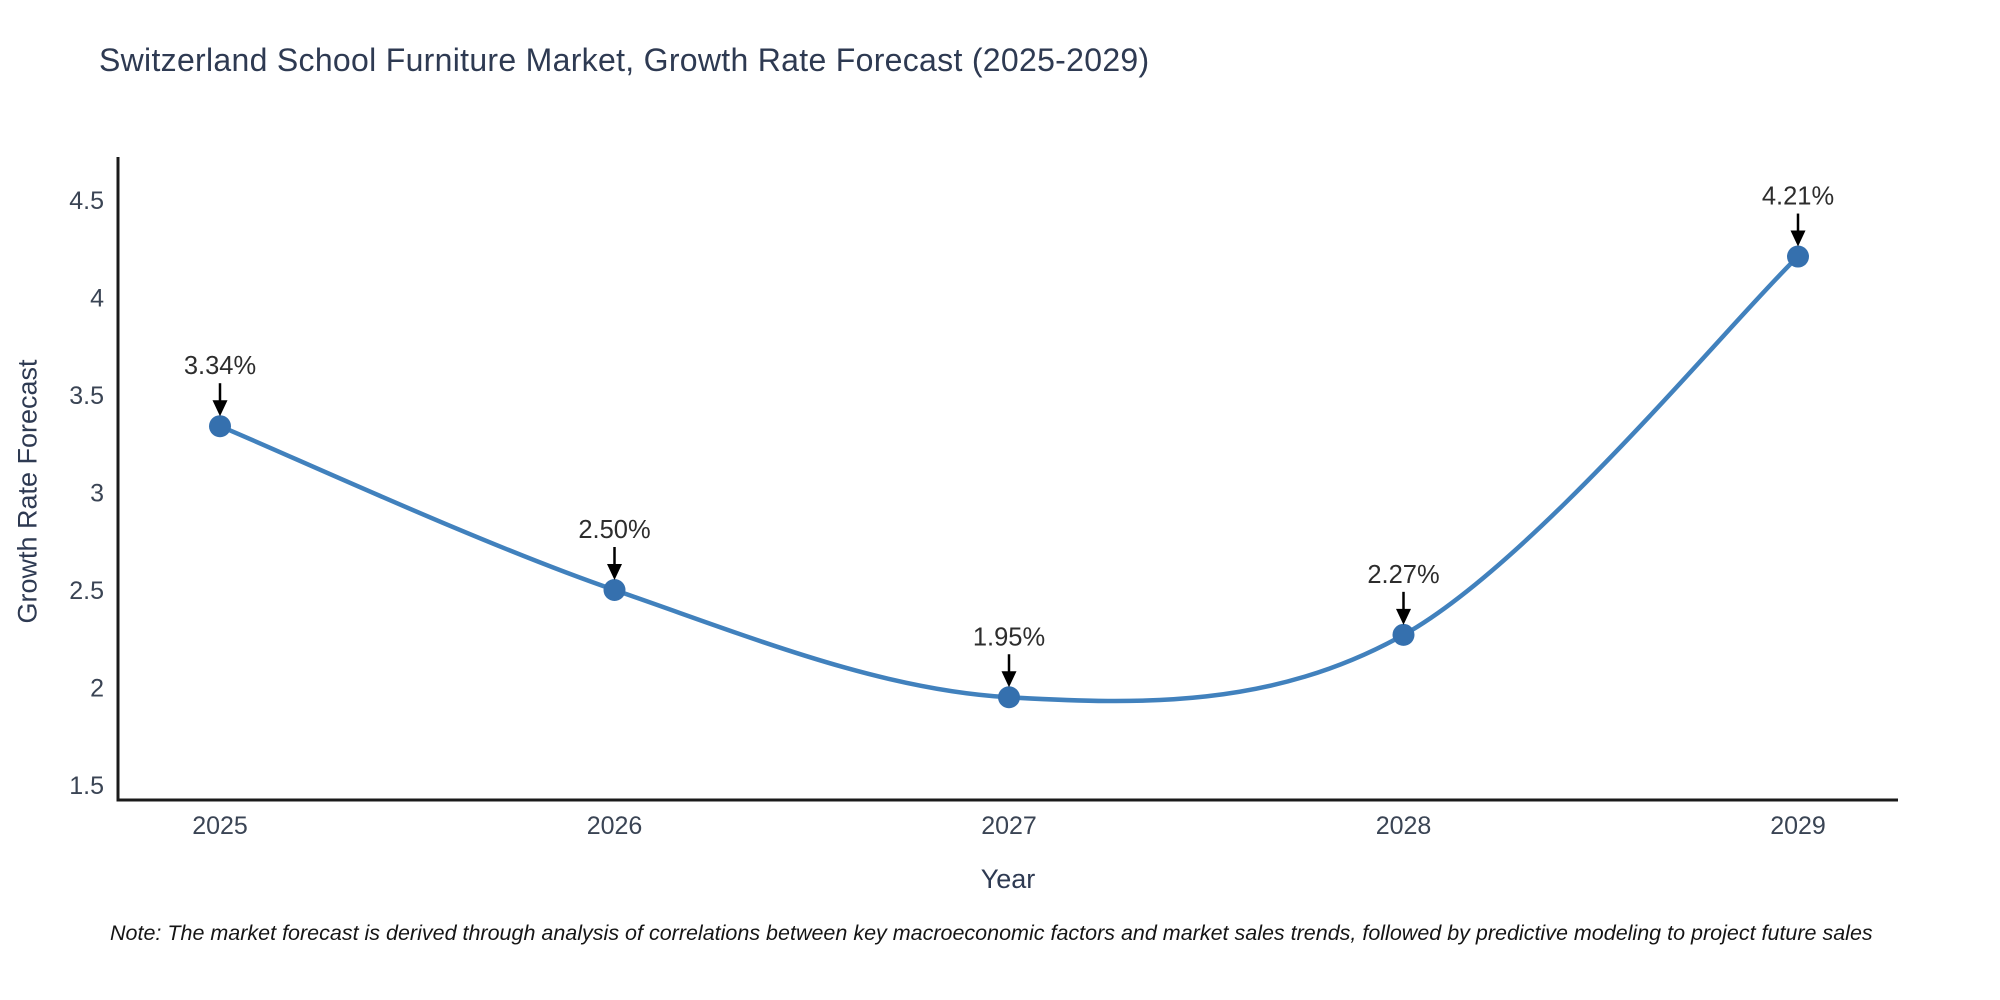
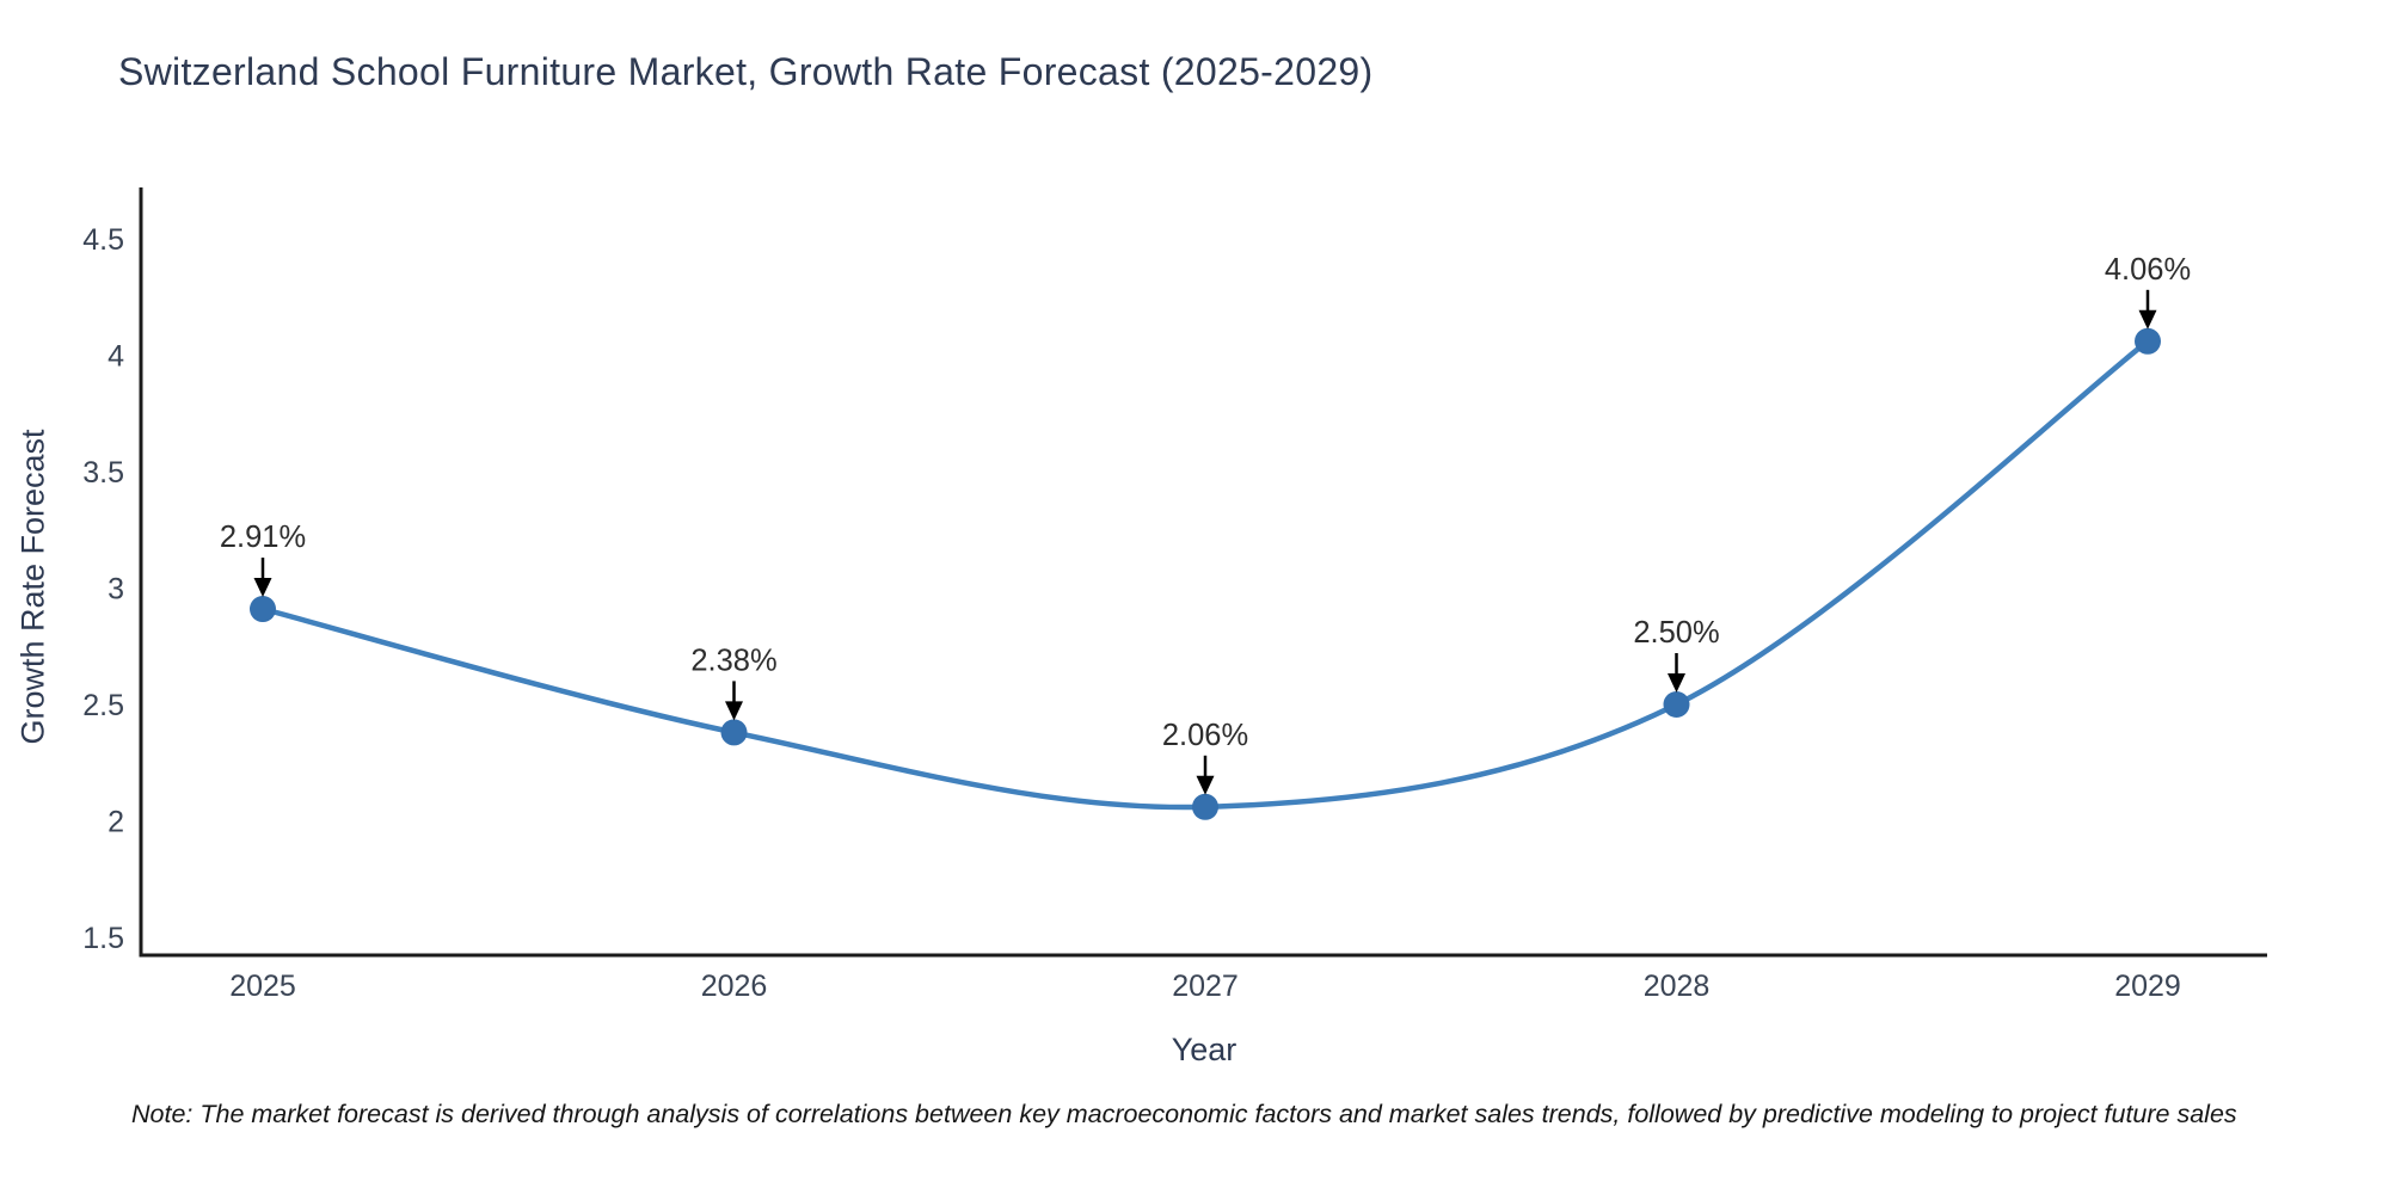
2025: 3.34% -> 2.91%
2026: 2.50% -> 2.38%
2027: 1.95% -> 2.06%
2028: 2.27% -> 2.50%
2029: 4.21% -> 4.06%
